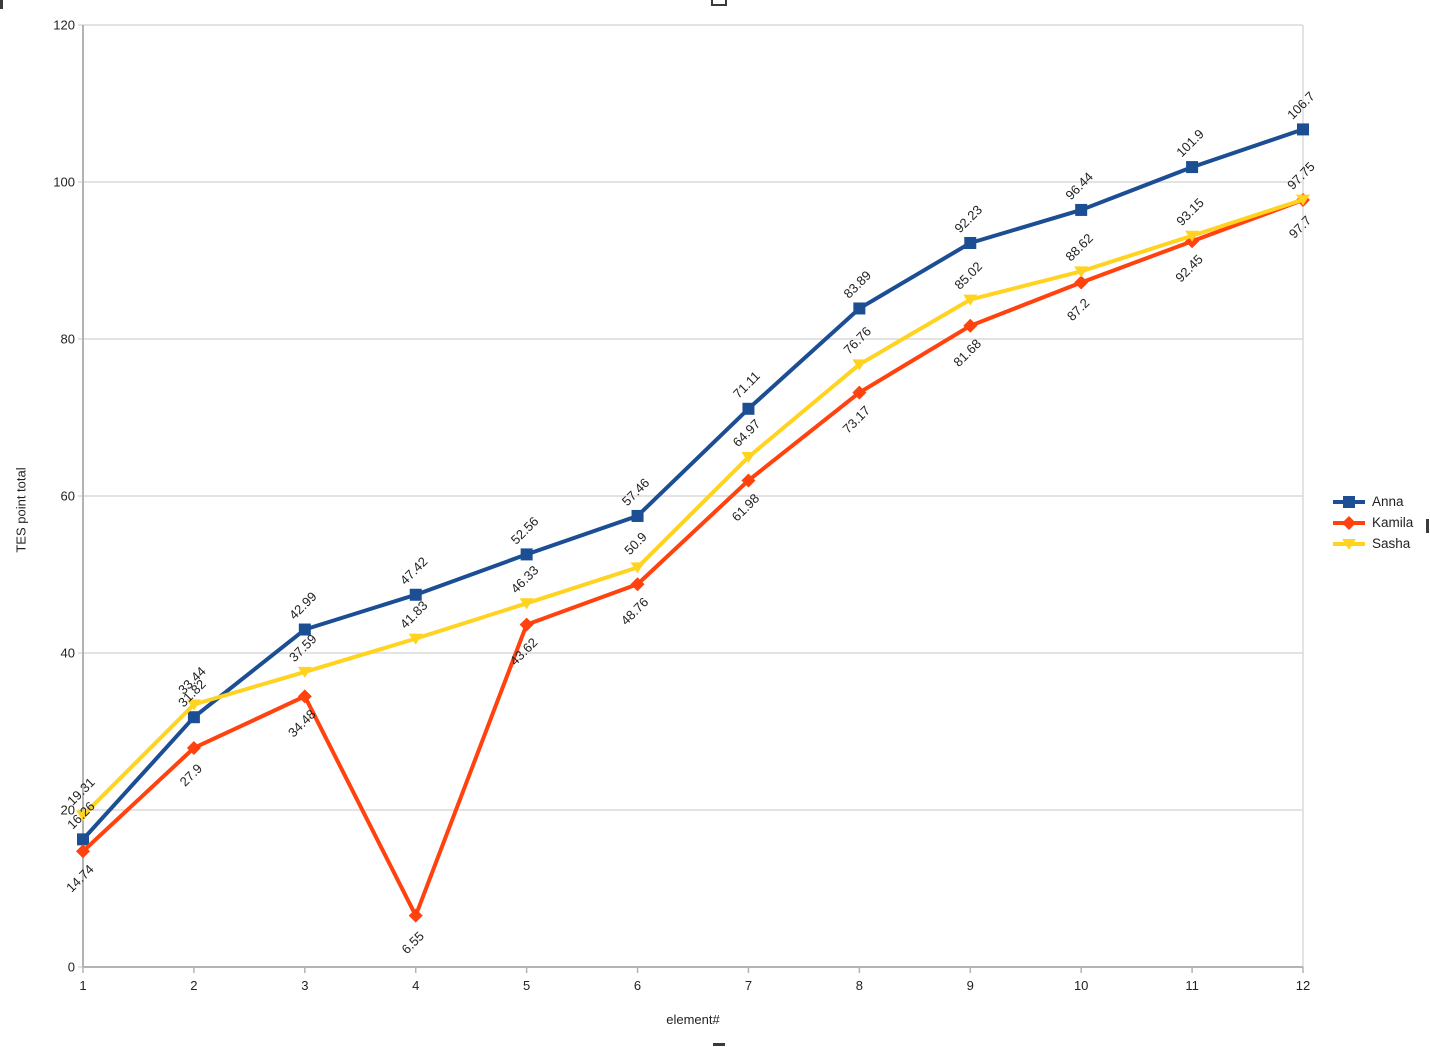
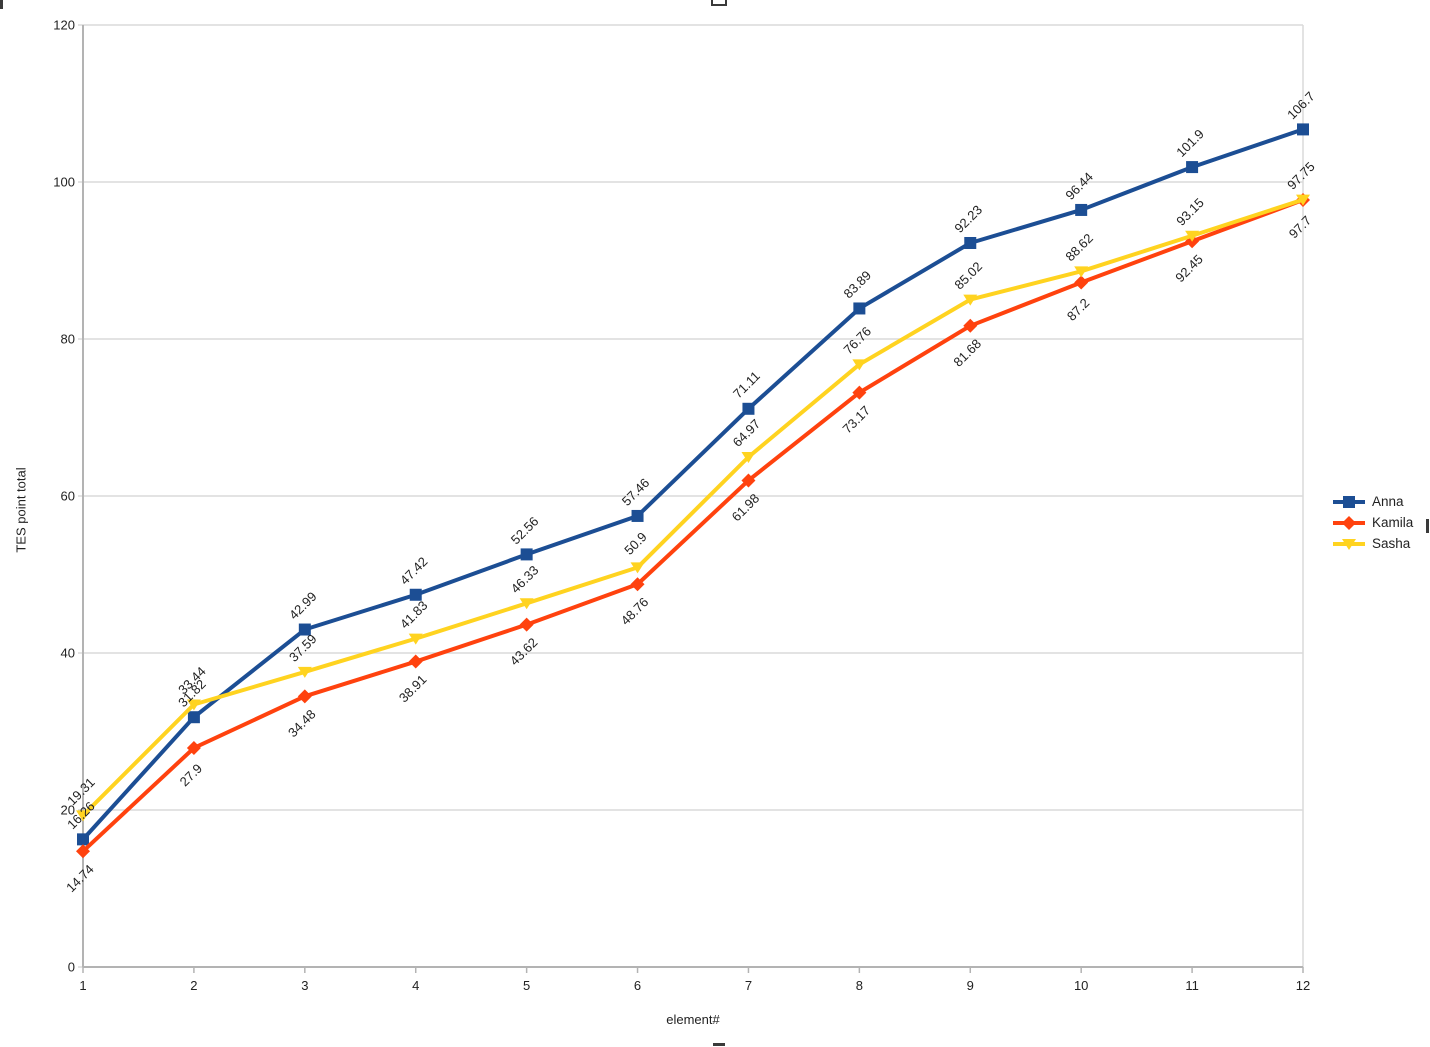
Kamila/4: 6.55 -> 38.91
